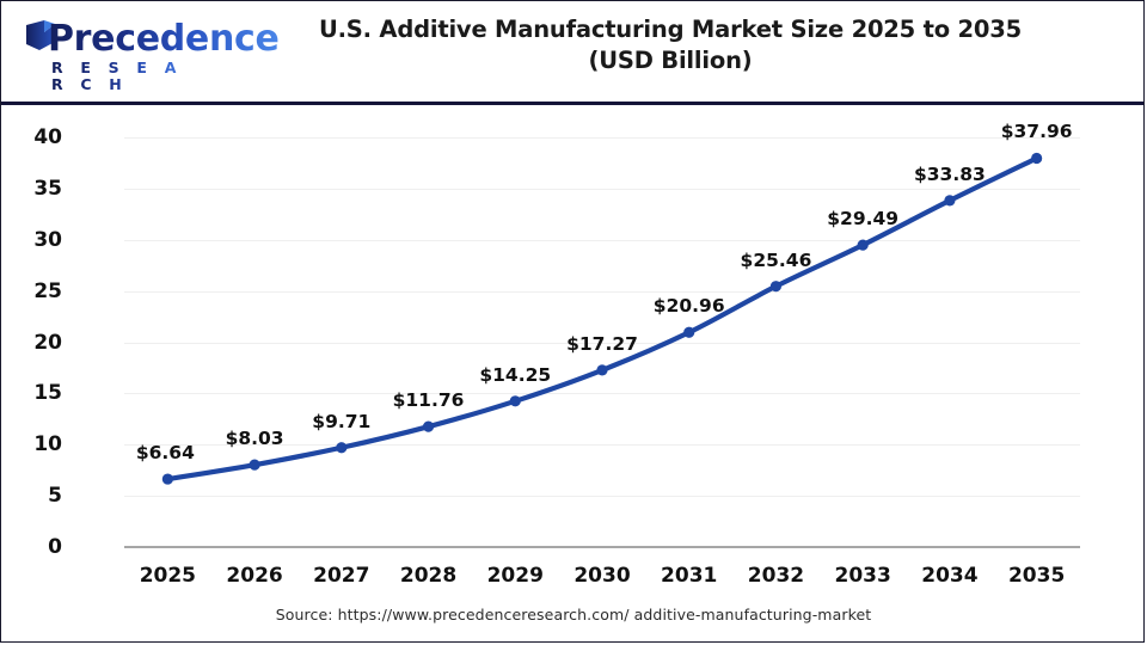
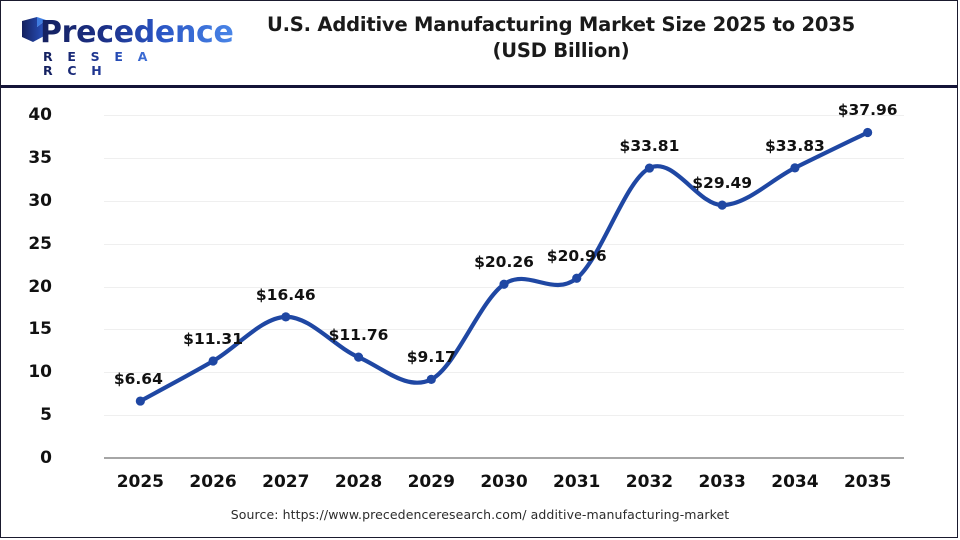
2026: $8.03 -> $11.31
2027: $9.71 -> $16.46
2029: $14.25 -> $9.17
2030: $17.27 -> $20.26
2032: $25.46 -> $33.81
